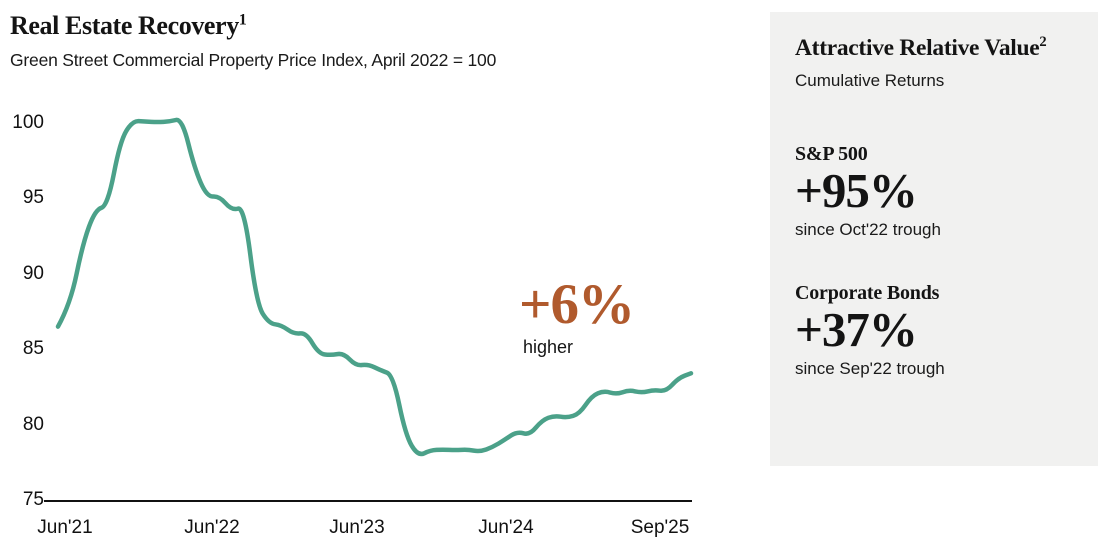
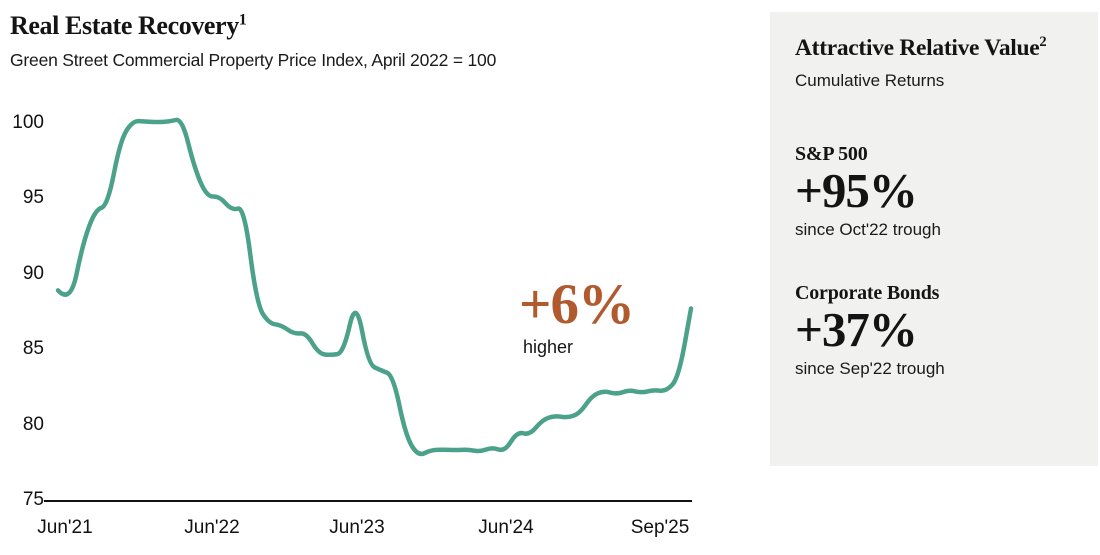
Jun'21: 86.5 -> 88.9
Jun'23: 83.9 -> 88.4
Jun'24: 79.0 -> 78.2
Sep'25: 83.4 -> 87.7
